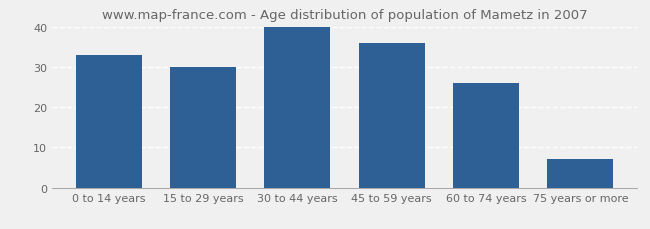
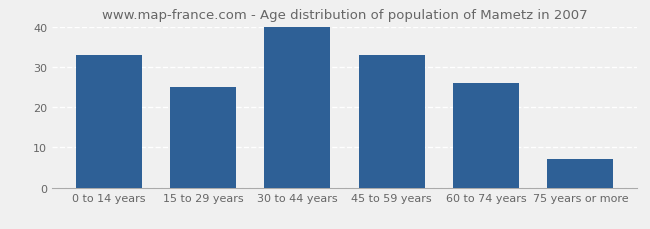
15 to 29 years: 30 -> 25
45 to 59 years: 36 -> 33
